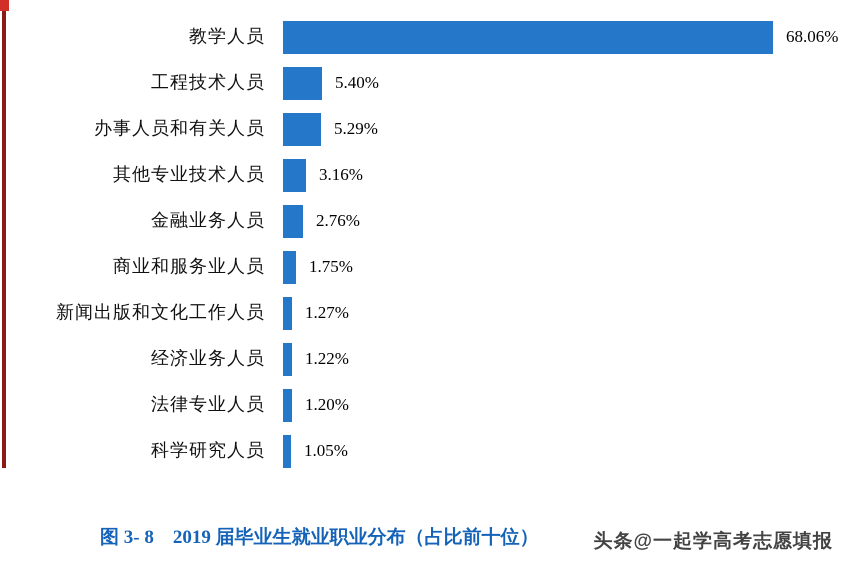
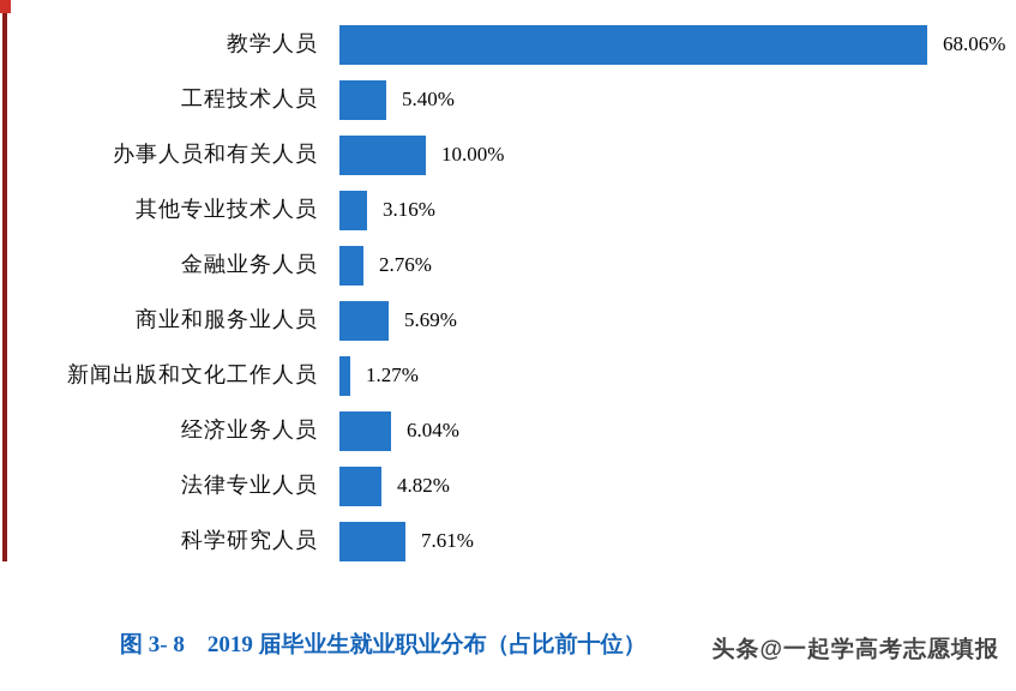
办事人员和有关人员: 5.29% -> 10.00%
商业和服务业人员: 1.75% -> 5.69%
经济业务人员: 1.22% -> 6.04%
法律专业人员: 1.20% -> 4.82%
科学研究人员: 1.05% -> 7.61%
